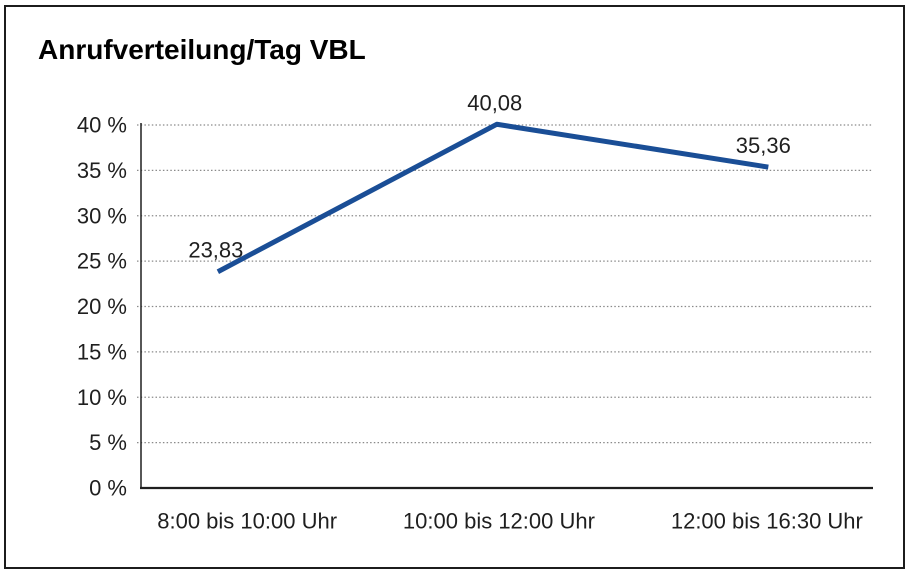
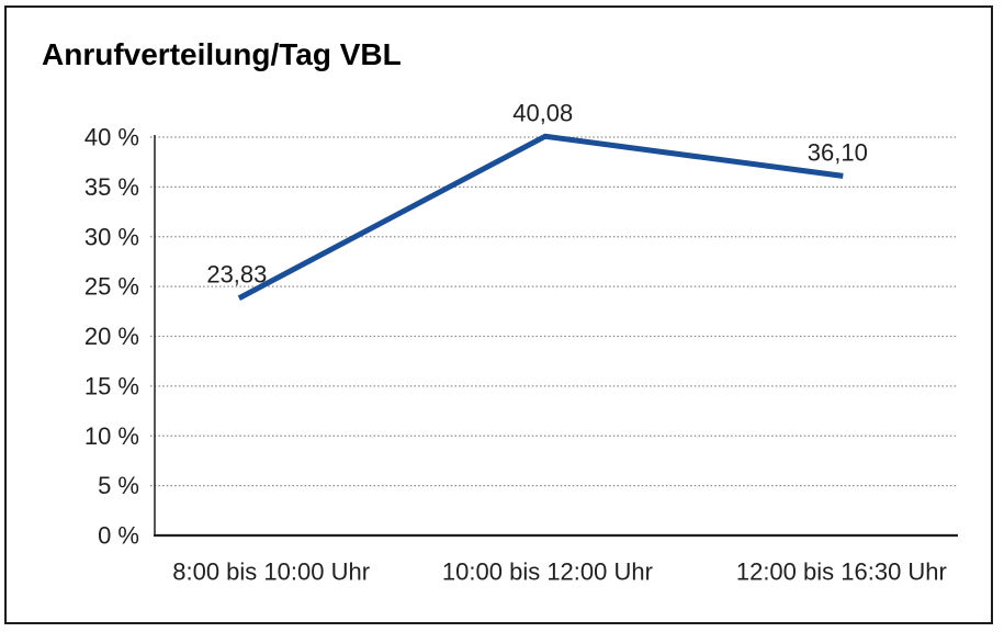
12:00 bis 16:30 Uhr: 35,36 -> 36,10
